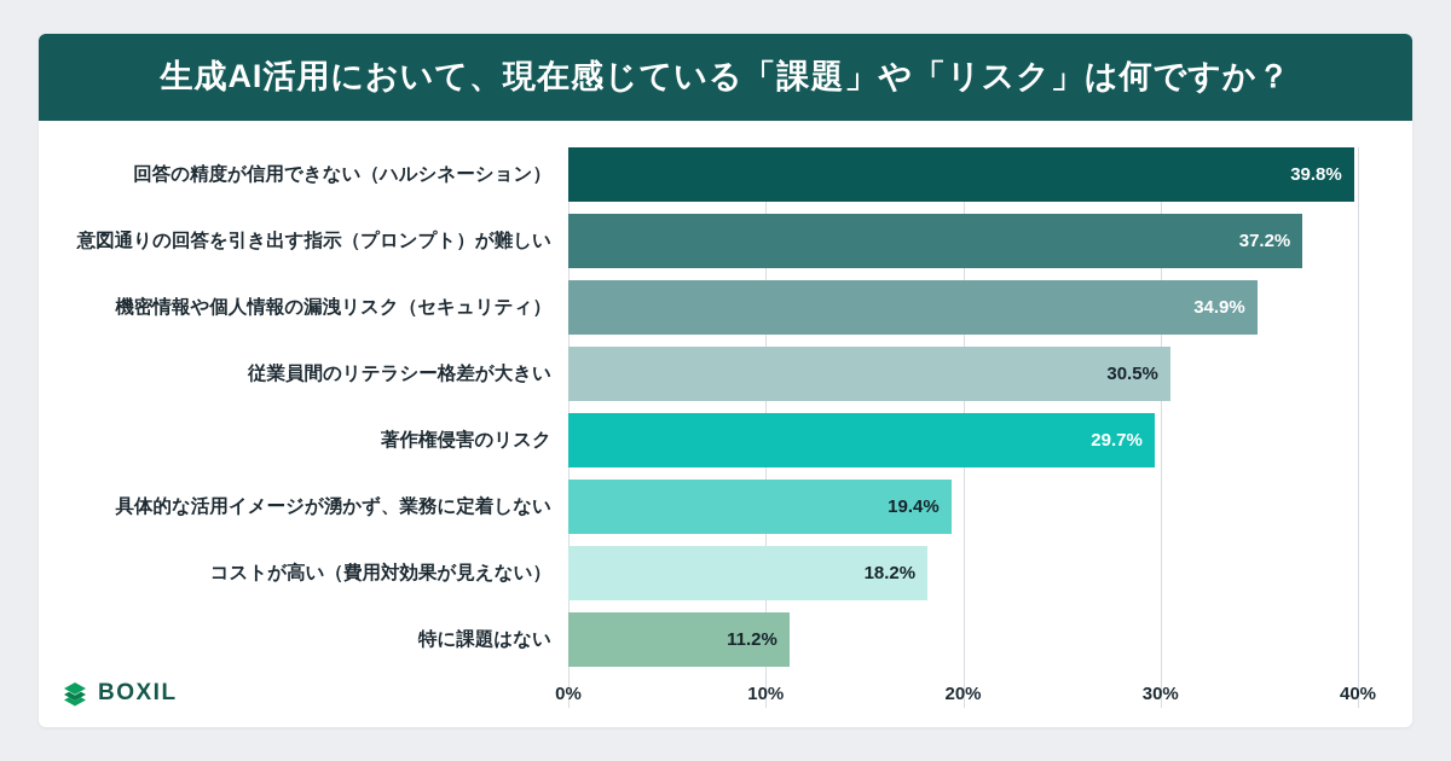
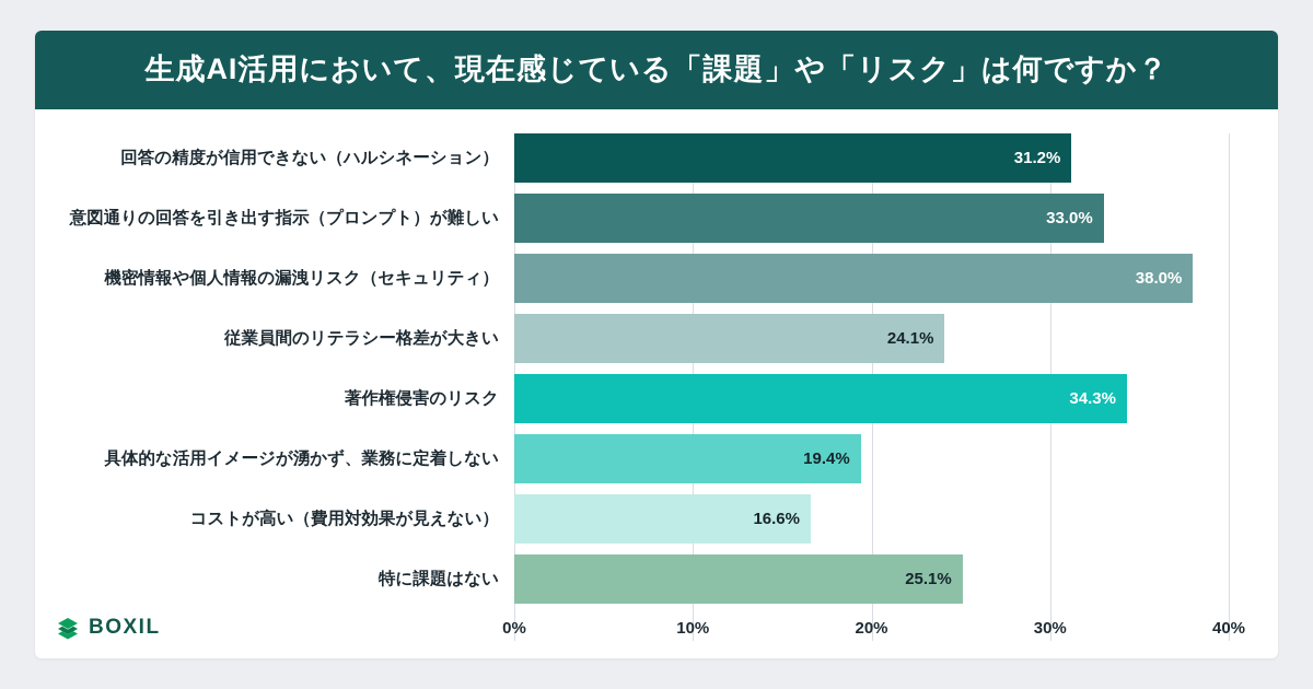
回答の精度が信用できない（ハルシネーション）: 39.8% -> 31.2%
意図通りの回答を引き出す指示（プロンプト）が難しい: 37.2% -> 33.0%
機密情報や個人情報の漏洩リスク（セキュリティ）: 34.9% -> 38.0%
従業員間のリテラシー格差が大きい: 30.5% -> 24.1%
著作権侵害のリスク: 29.7% -> 34.3%
コストが高い（費用対効果が見えない）: 18.2% -> 16.6%
特に課題はない: 11.2% -> 25.1%
